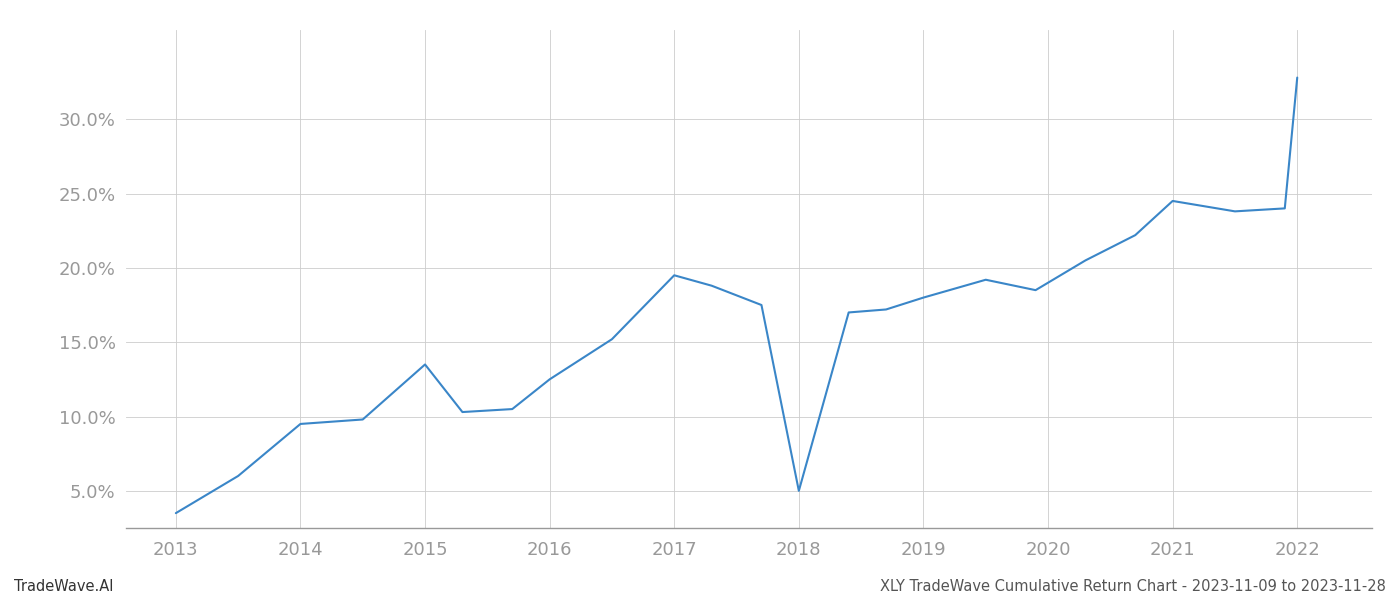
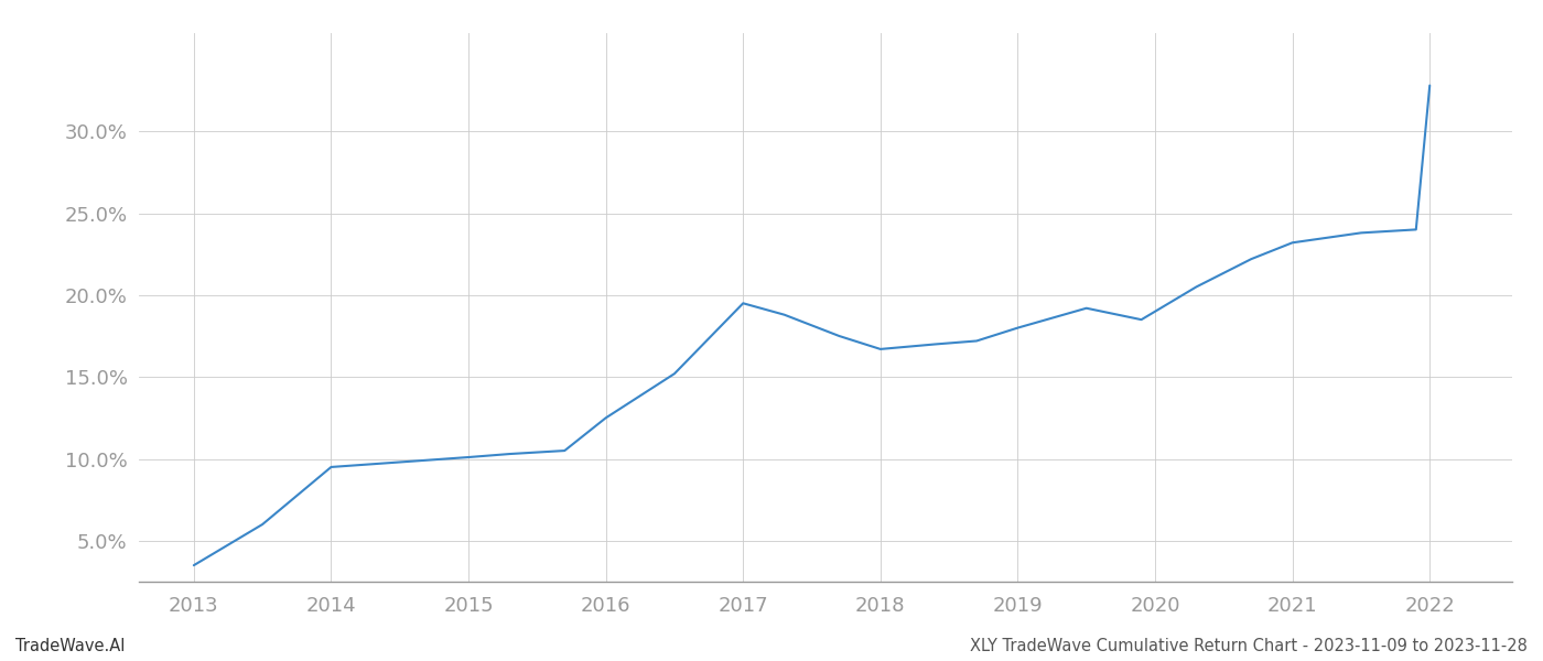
2015: 13.5% -> 10.1%
2018: 5.0% -> 16.7%
2021: 24.5% -> 23.2%
